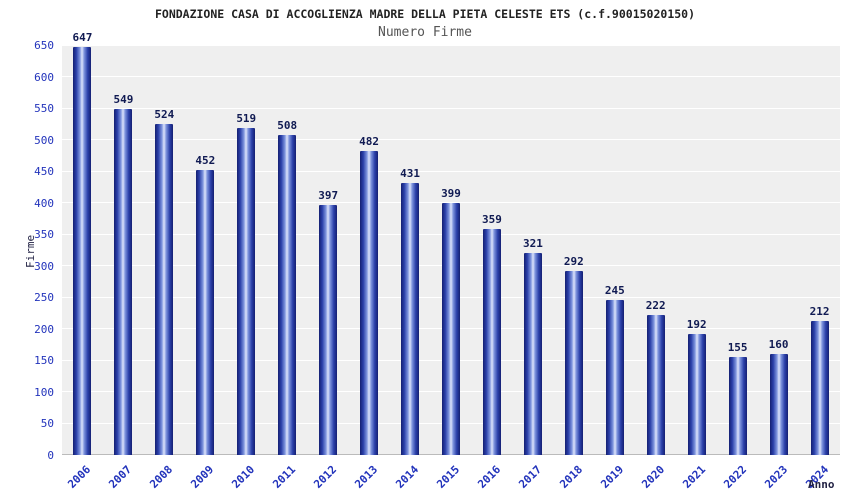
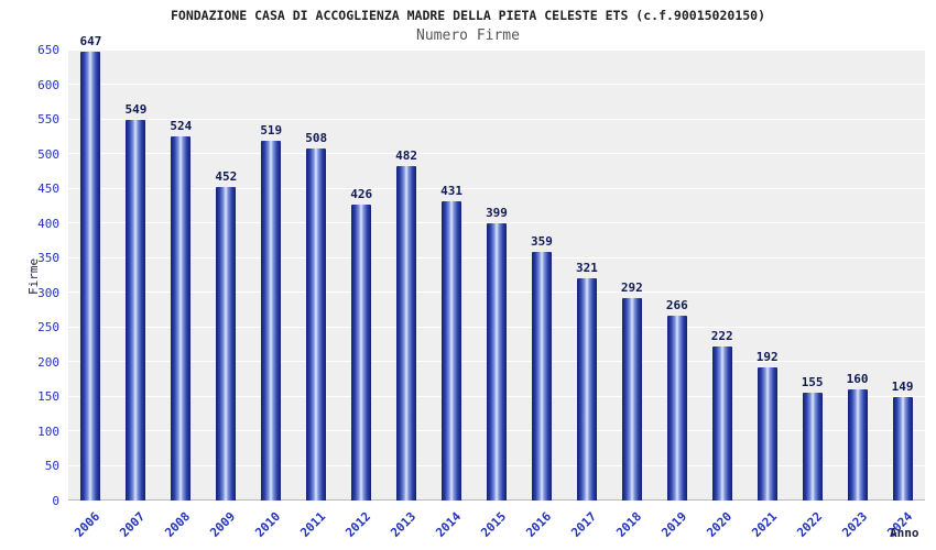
2012: 397 -> 426
2019: 245 -> 266
2024: 212 -> 149
